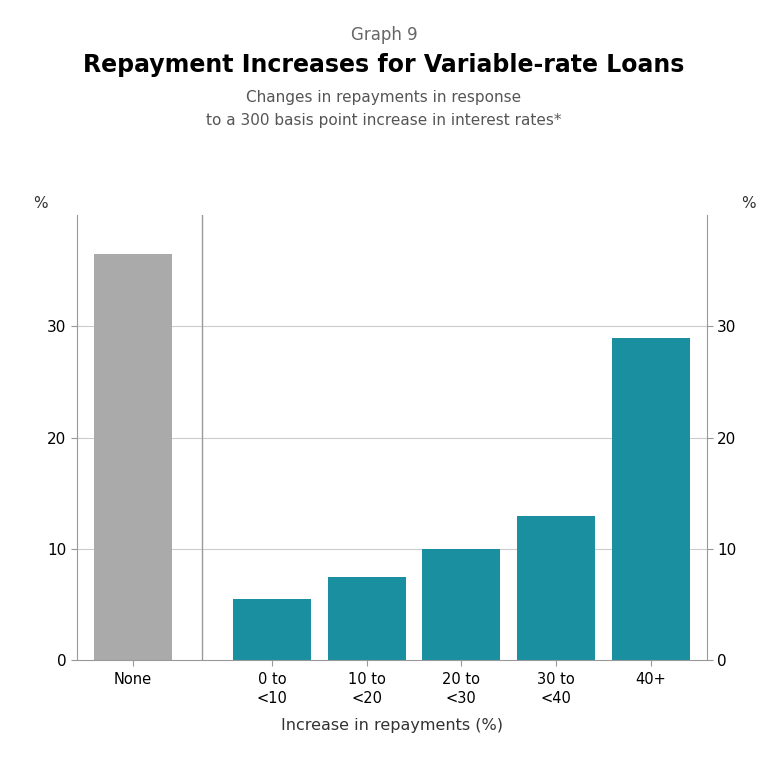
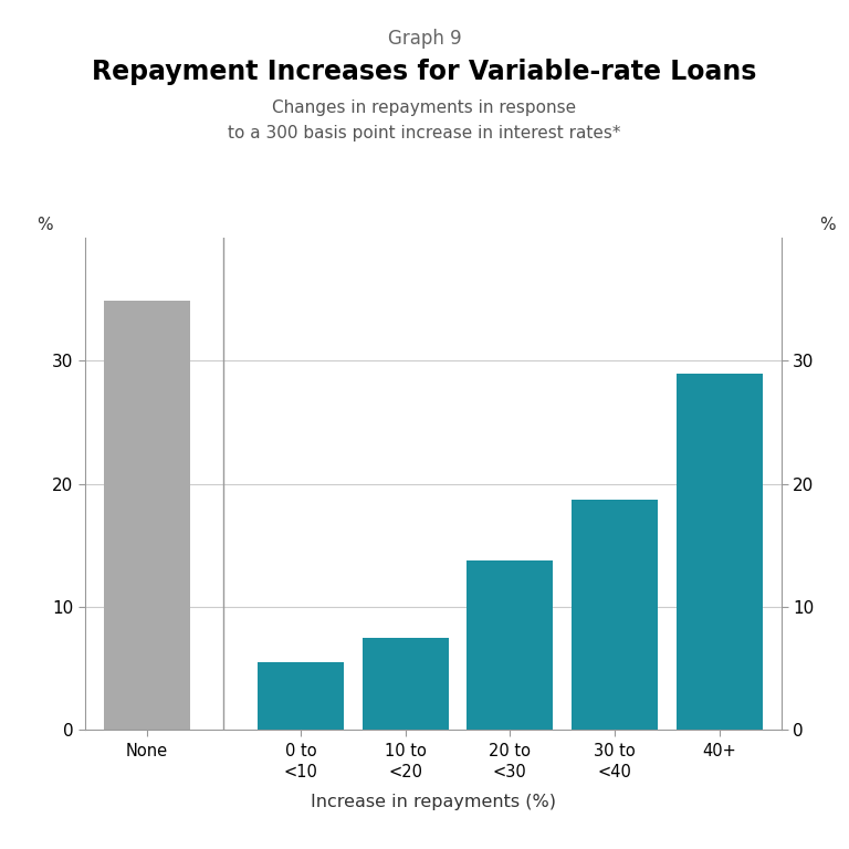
None: 36.5 -> 34.9
20 to <30: 10.0 -> 13.8
30 to <40: 13.0 -> 18.7
